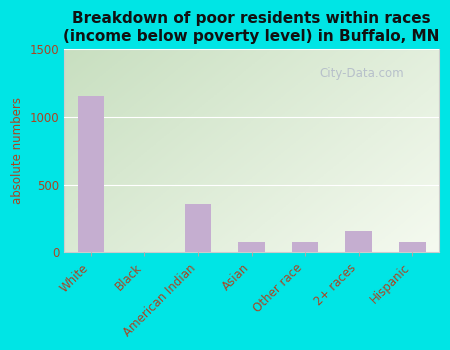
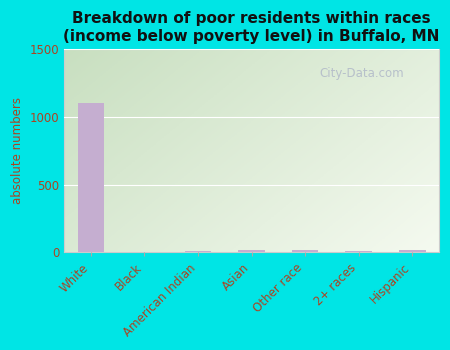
White: 1150 -> 1100
American Indian: 360 -> 10
Asian: 80 -> 20
Other race: 80 -> 20
2+ races: 160 -> 10
Hispanic: 80 -> 20
